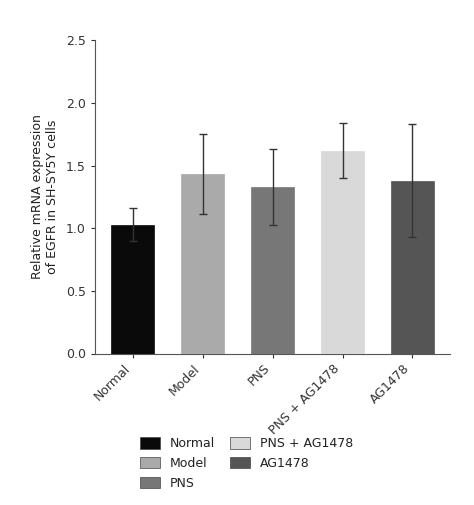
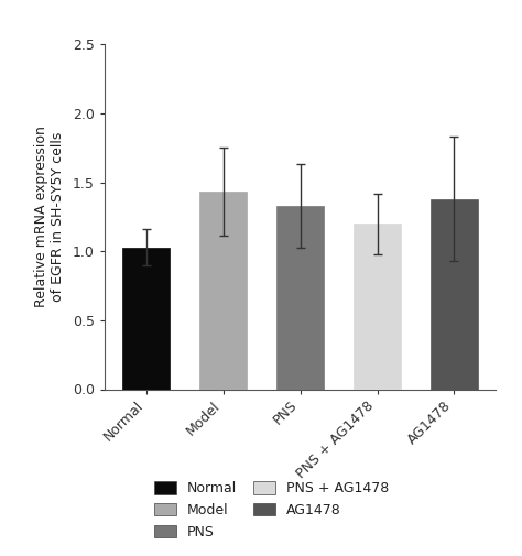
PNS + AG1478: 1.62 -> 1.20
